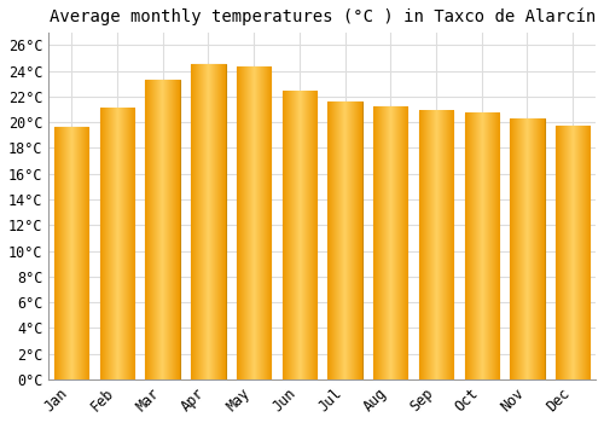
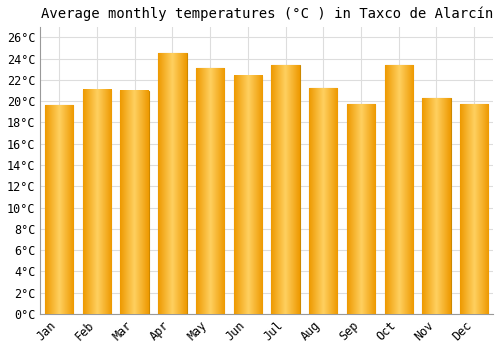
Mar: 23.3°C -> 21.0°C
May: 24.3°C -> 23.1°C
Jul: 21.6°C -> 23.4°C
Sep: 20.9°C -> 19.7°C
Oct: 20.7°C -> 23.4°C
